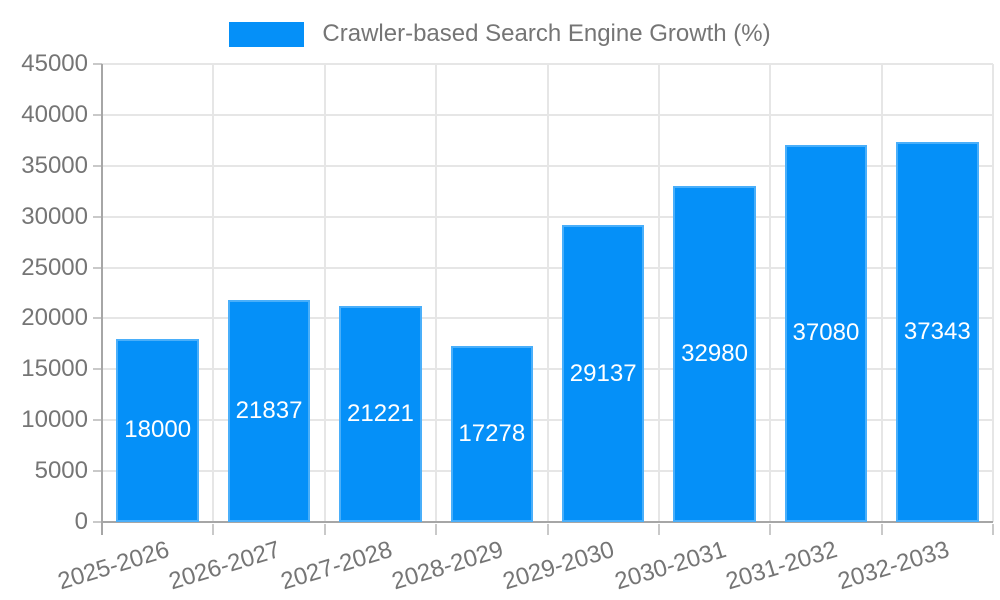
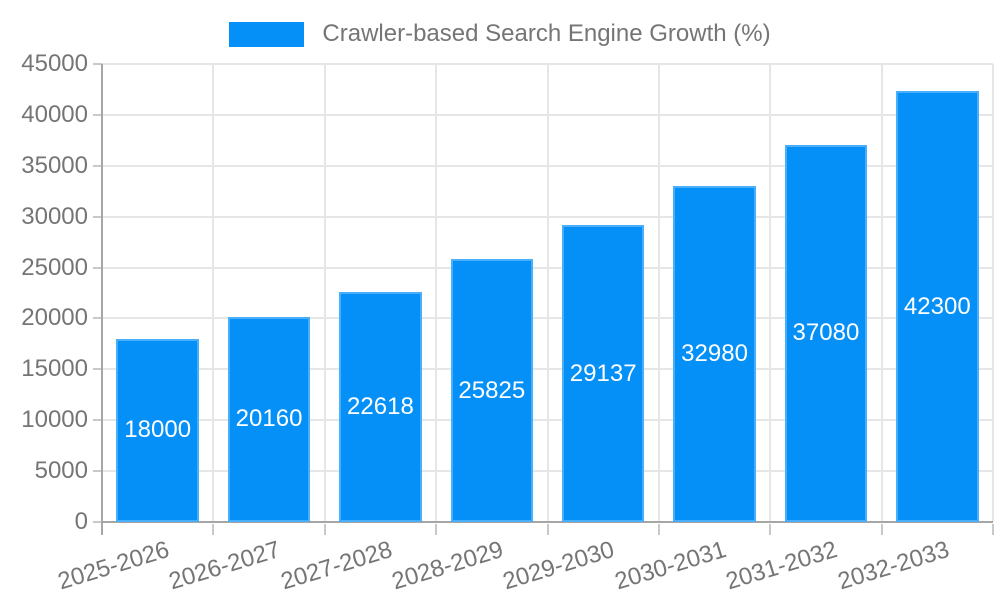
2026-2027: 21837 -> 20160
2027-2028: 21221 -> 22618
2028-2029: 17278 -> 25825
2032-2033: 37343 -> 42300
